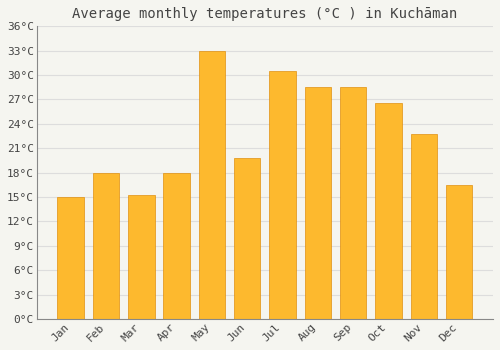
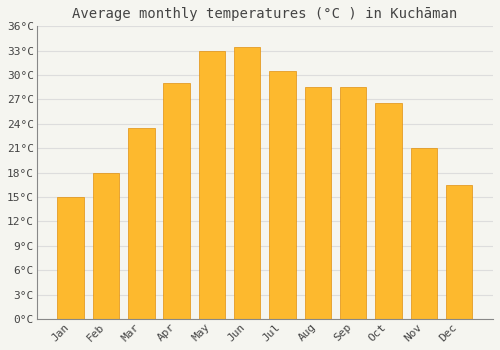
Mar: 15.2°C -> 23.5°C
Apr: 18.0°C -> 29.0°C
Jun: 19.8°C -> 33.5°C
Nov: 22.8°C -> 21.0°C
